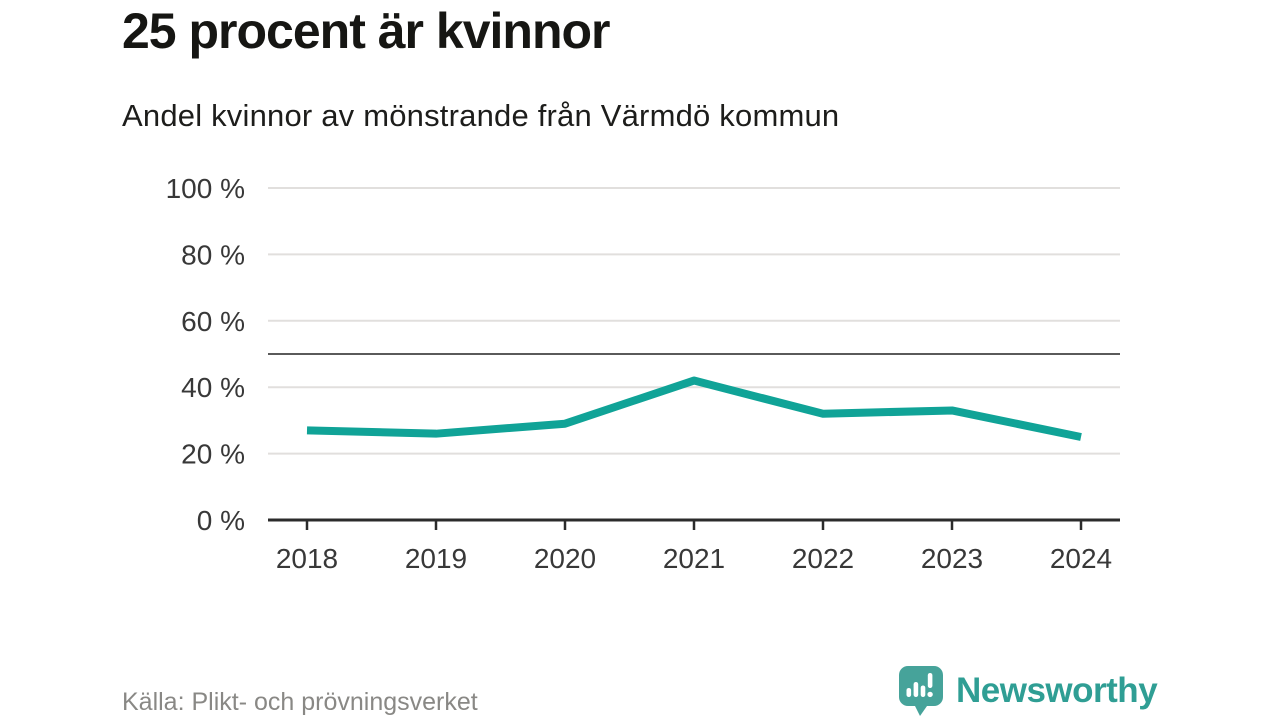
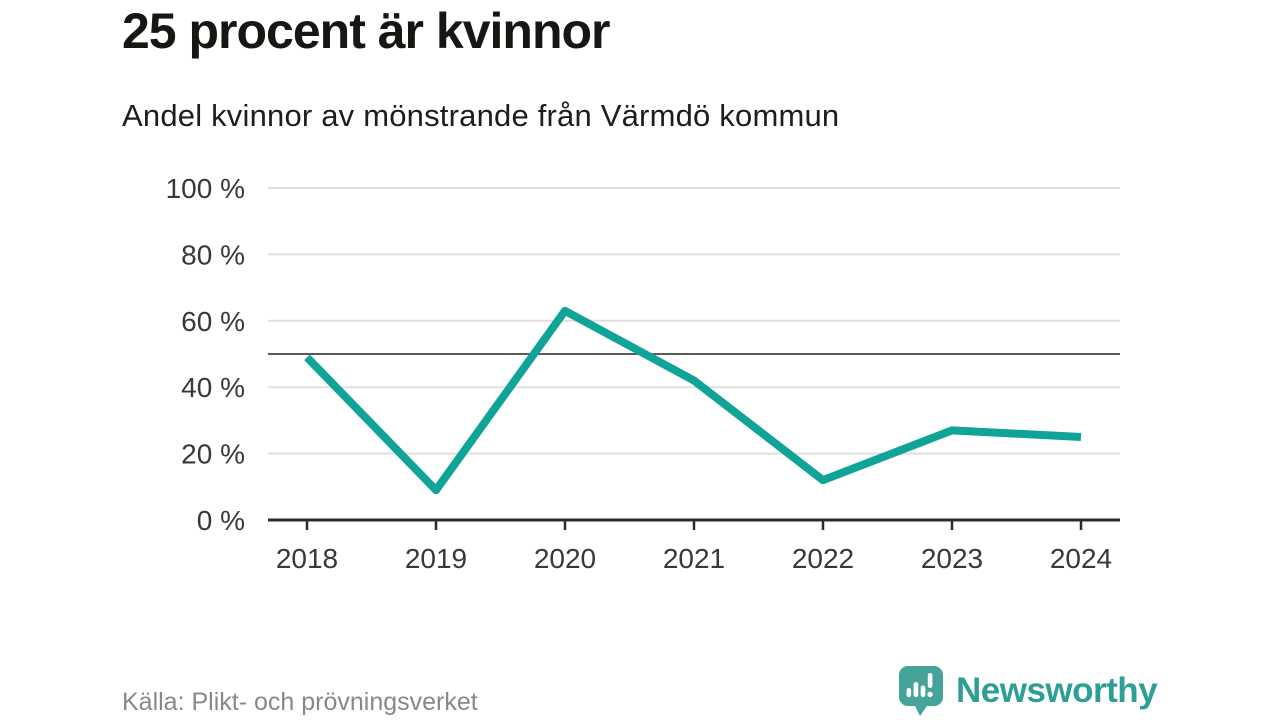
2018: 27% -> 49%
2019: 26% -> 9%
2020: 29% -> 63%
2022: 32% -> 12%
2023: 33% -> 27%
